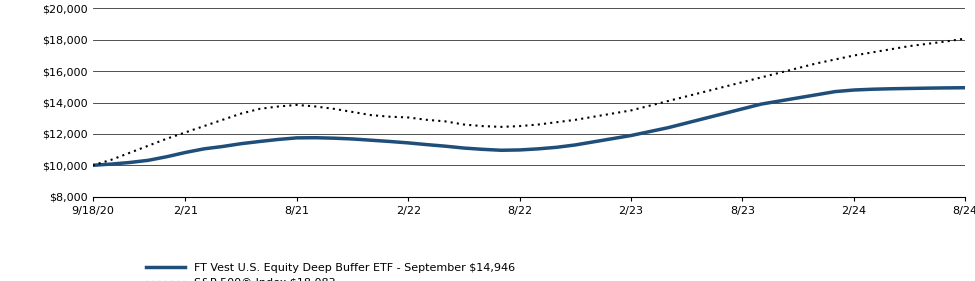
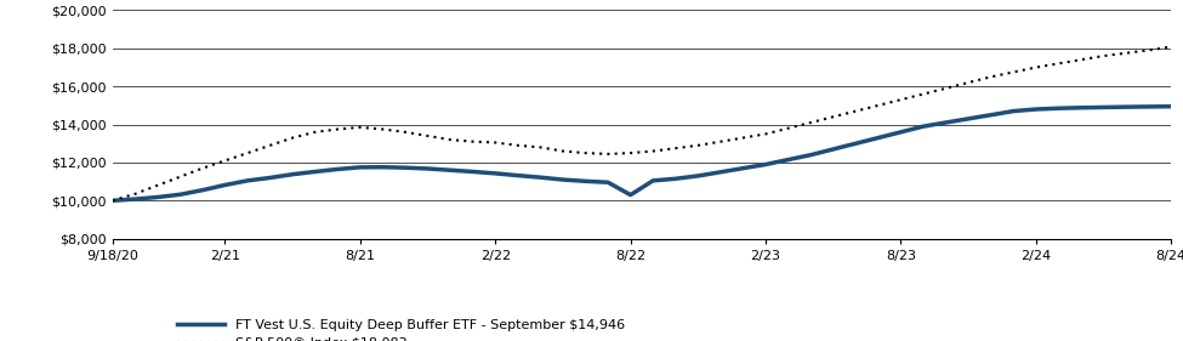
FT Vest U.S. Equity Deep Buffer ETF - September $14,946/8/22: $11,000 -> $10,300
